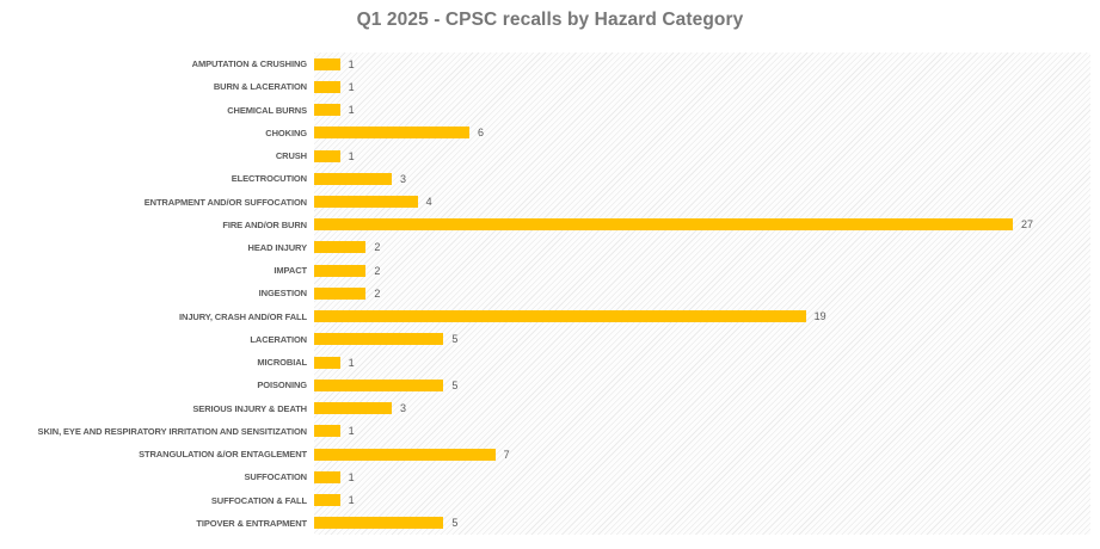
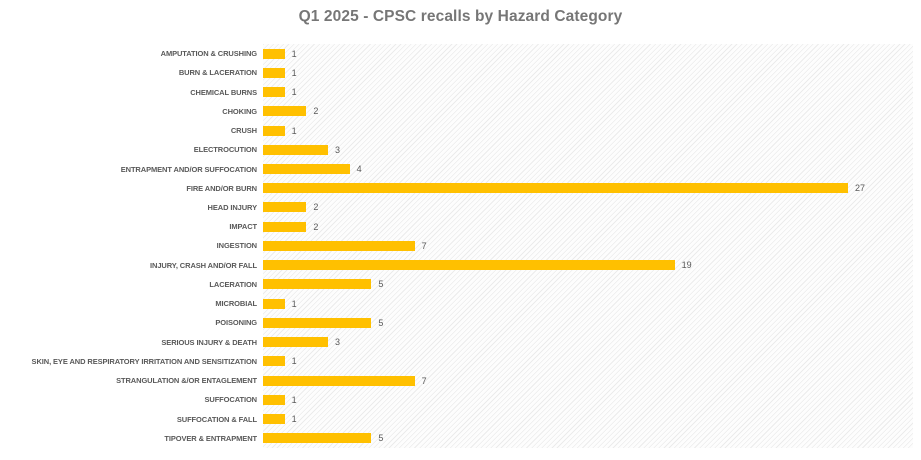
CHOKING: 6 -> 2
INGESTION: 2 -> 7
